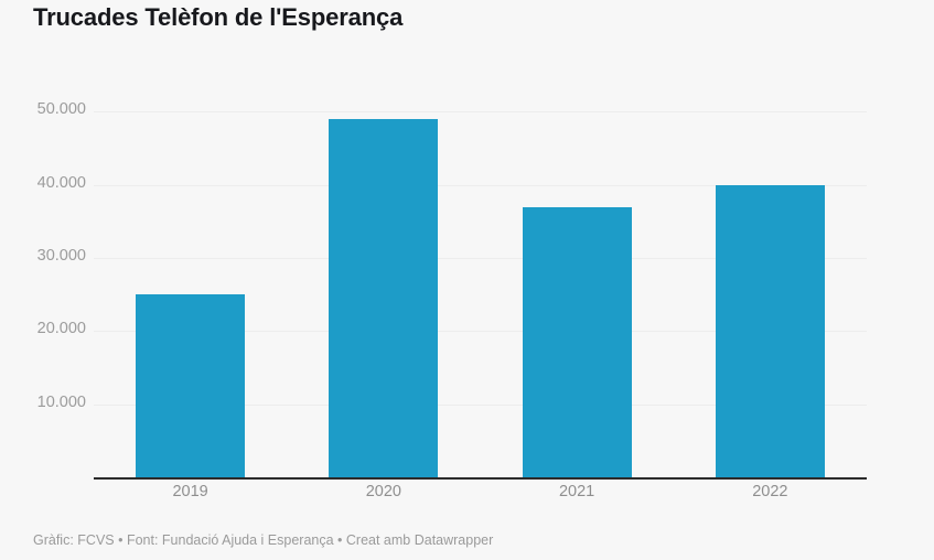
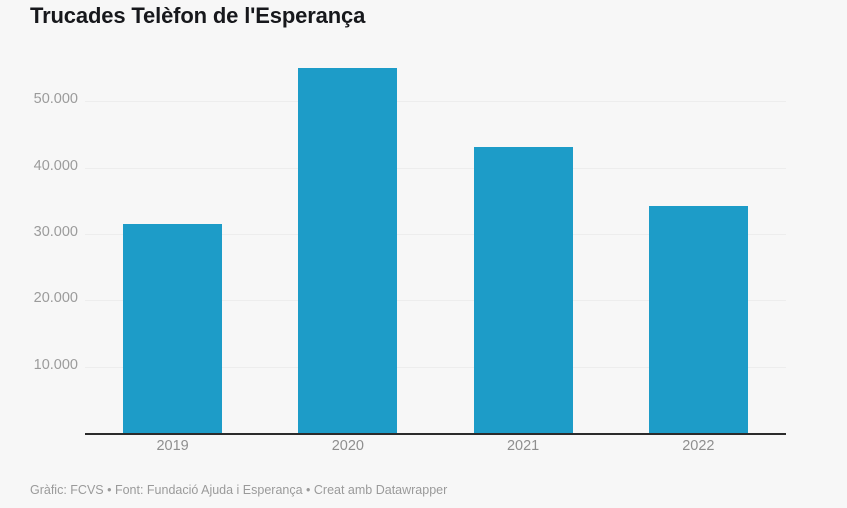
2019: 25000 -> 32000
2020: 49000 -> 55000
2021: 37000 -> 43000
2022: 40000 -> 34000
